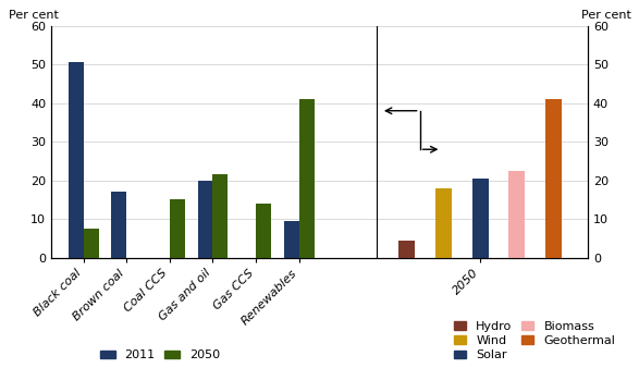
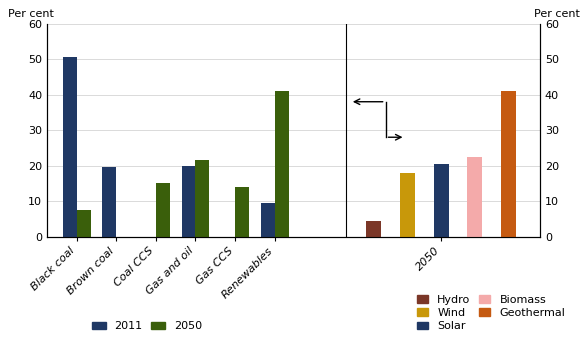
Solar/Brown coal: 17.0 -> 19.5
